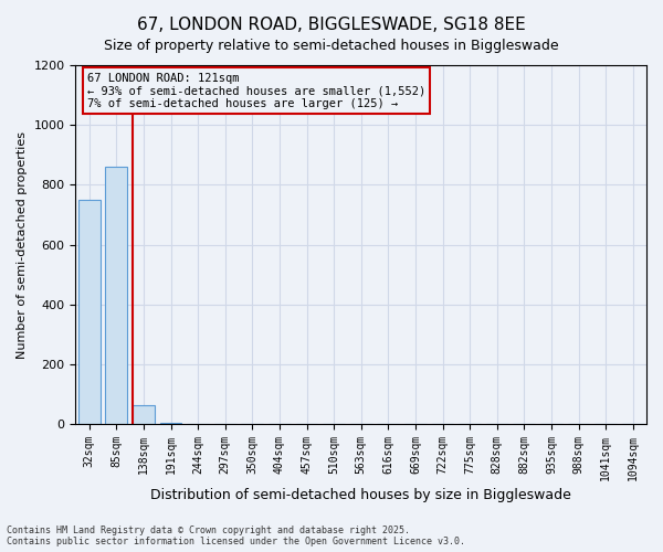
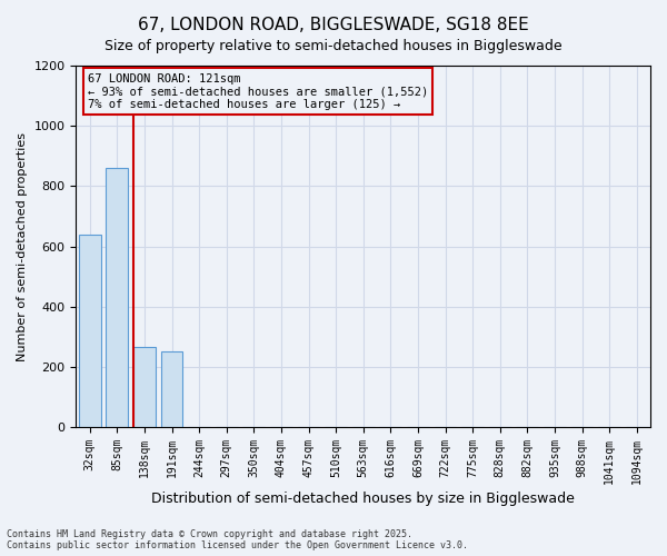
32sqm: 750 -> 640
138sqm: 65 -> 265
191sqm: 5 -> 250
